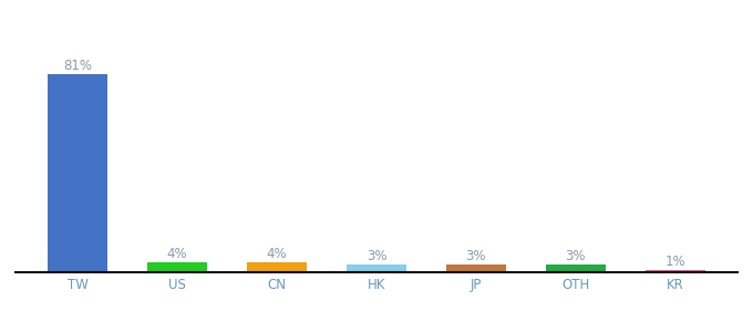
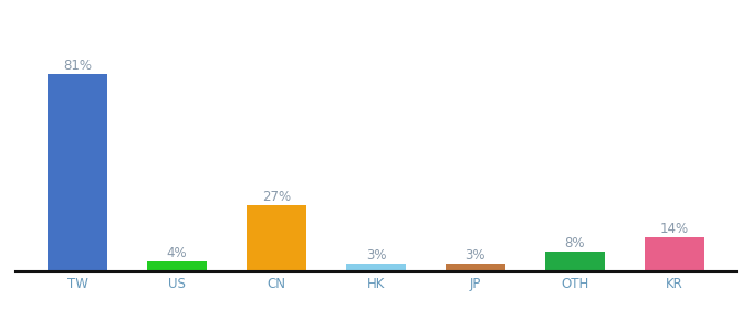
CN: 4% -> 27%
OTH: 3% -> 8%
KR: 1% -> 14%
